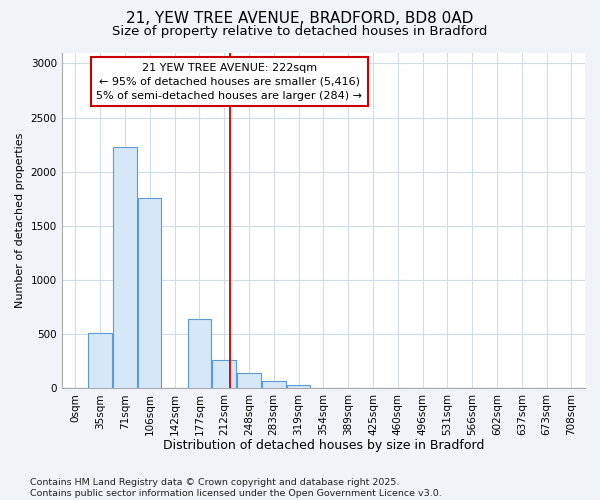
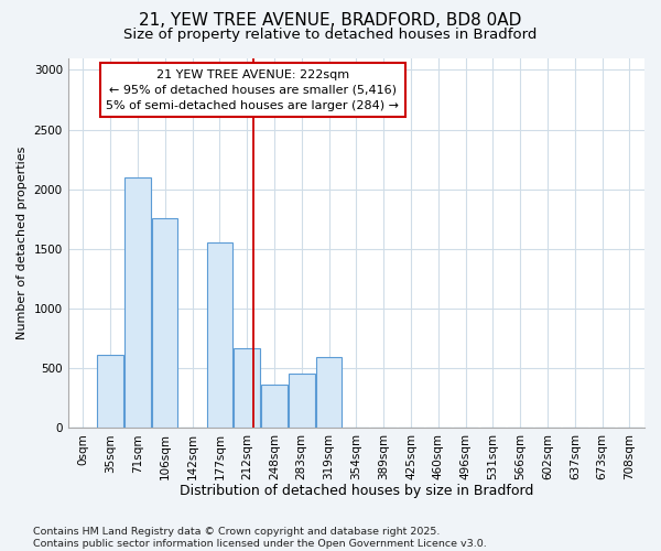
35sqm: 510 -> 610
71sqm: 2230 -> 2100
177sqm: 640 -> 1550
212sqm: 260 -> 670
248sqm: 140 -> 360
283sqm: 70 -> 460
319sqm: 30 -> 590
